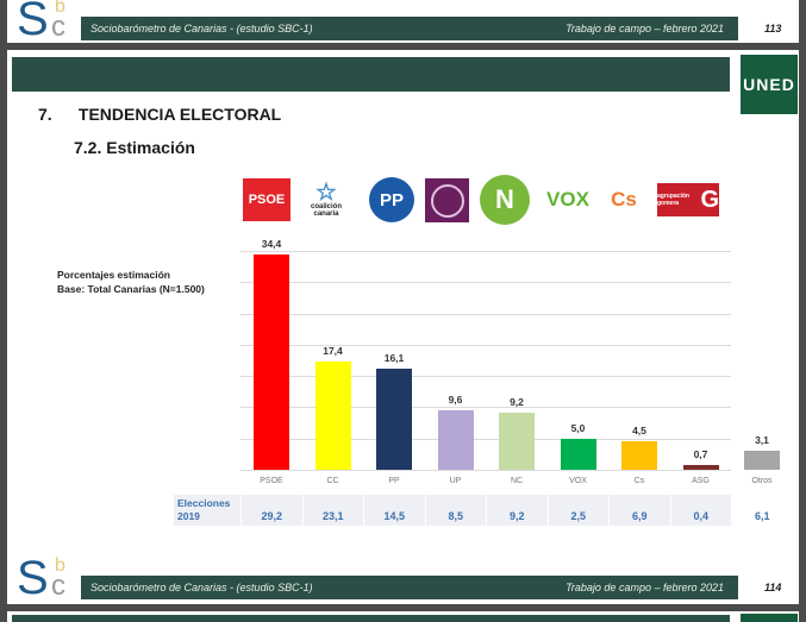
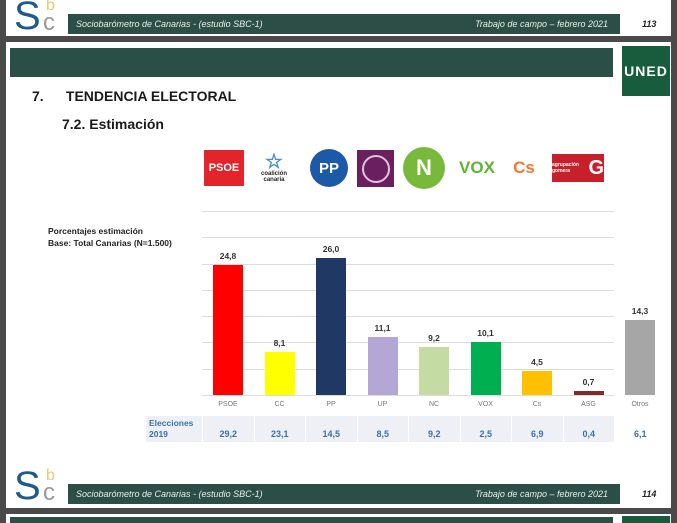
PSOE: 34,4 -> 24,8
CC: 17,4 -> 8,1
PP: 16,1 -> 26,0
UP: 9,6 -> 11,1
VOX: 5,0 -> 10,1
Otros: 3,1 -> 14,3
